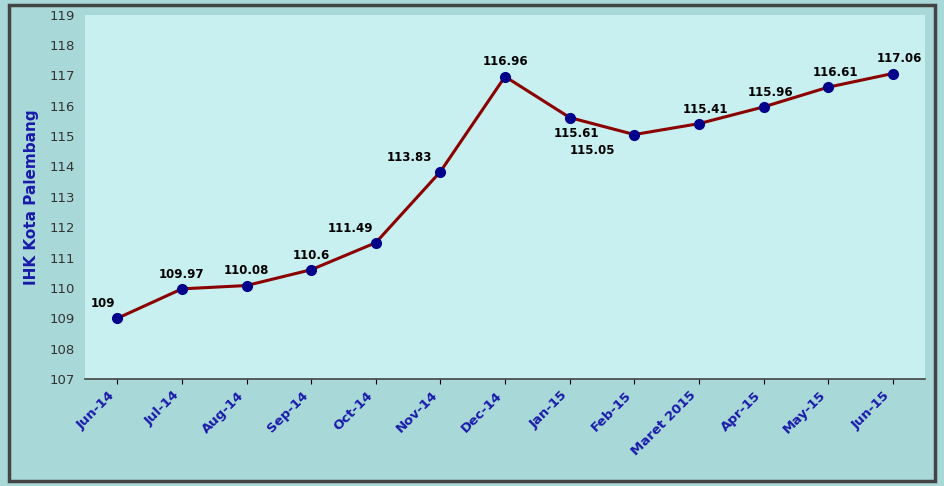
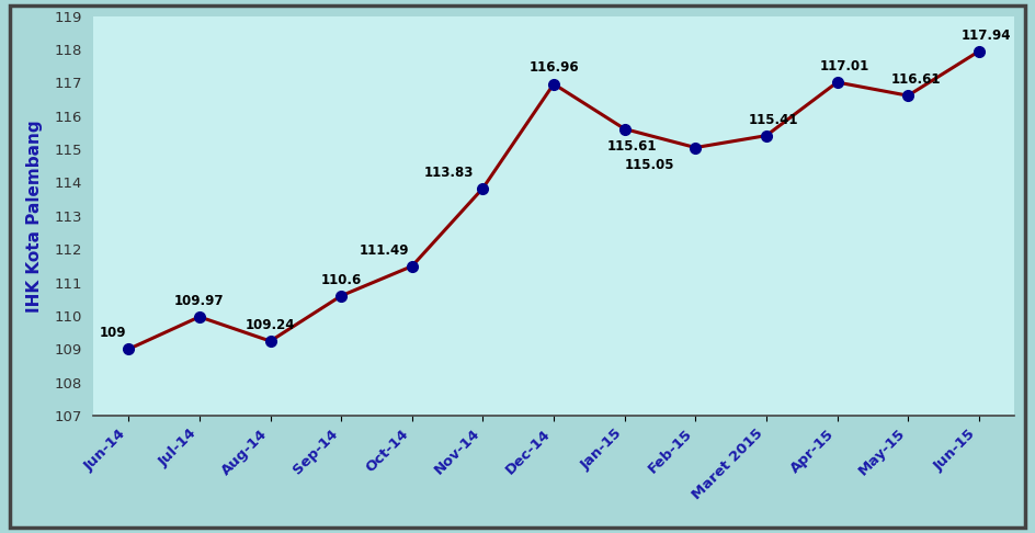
Aug-14: 110.08 -> 109.24
Apr-15: 115.96 -> 117.01
Jun-15: 117.06 -> 117.94
